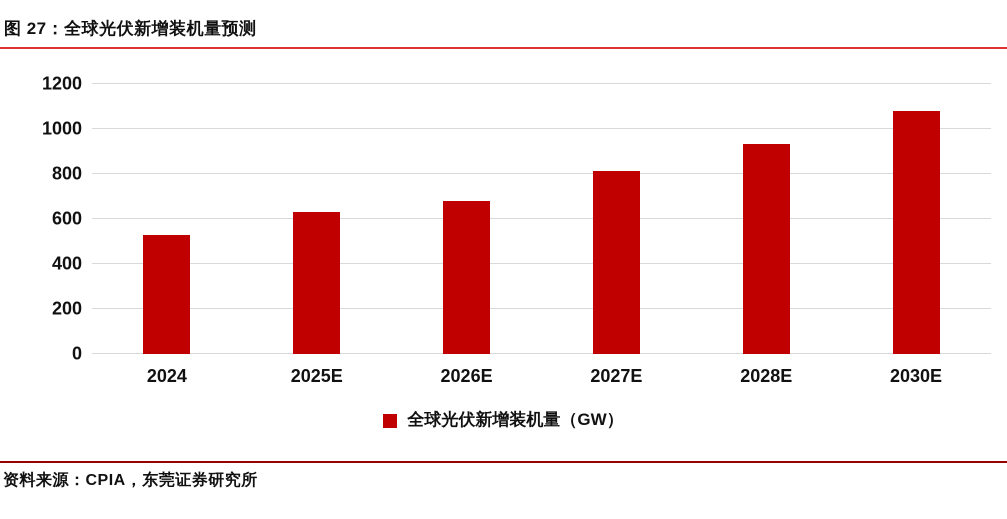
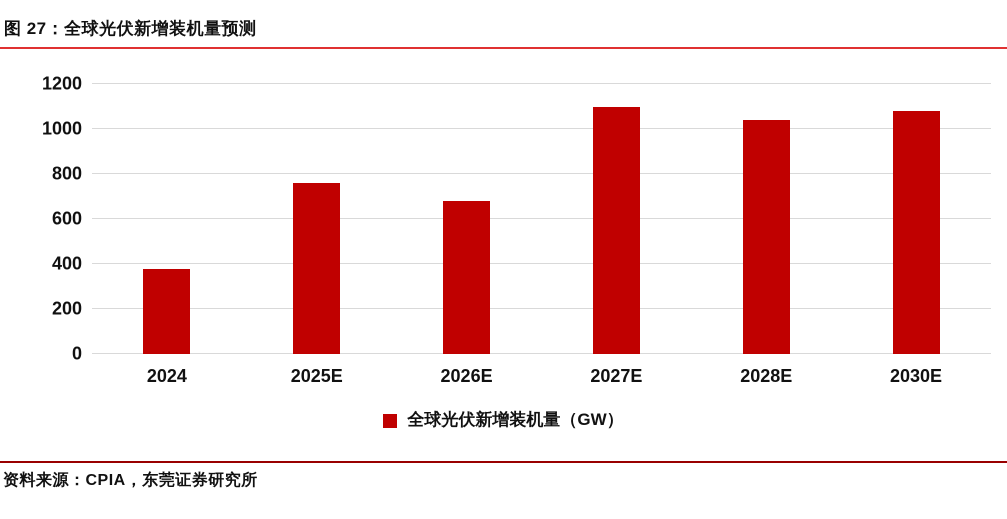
2024: 530 -> 380
2025E: 630 -> 760
2027E: 810 -> 1100
2028E: 940 -> 1040
